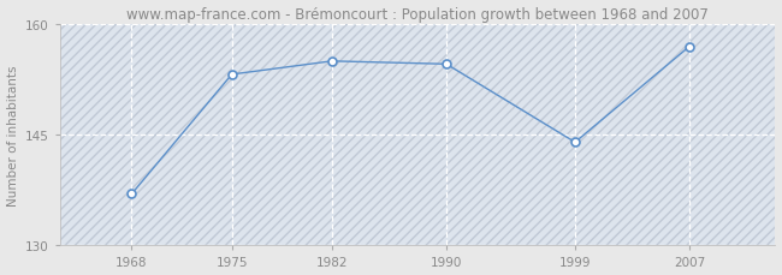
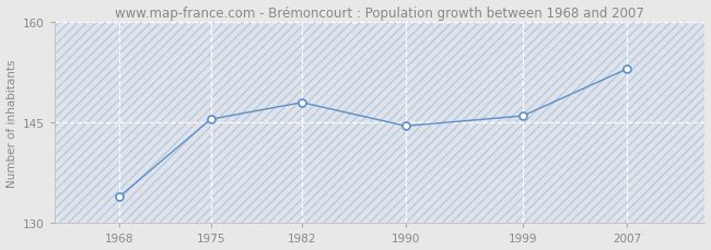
1968: 137.0 -> 134.0
1975: 153.2 -> 145.5
1982: 155.0 -> 148.0
1990: 154.6 -> 144.5
1999: 144.0 -> 146.0
2007: 157.0 -> 153.0
